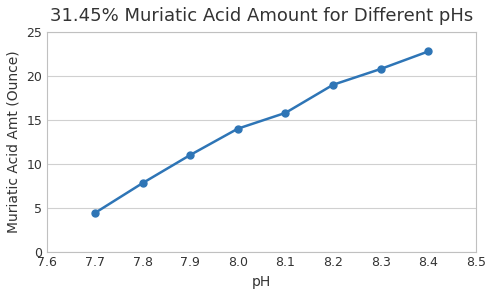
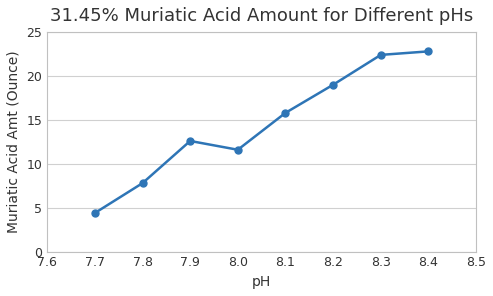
7.9: 11.0 -> 12.6
8.0: 14.0 -> 11.6
8.3: 20.8 -> 22.4
